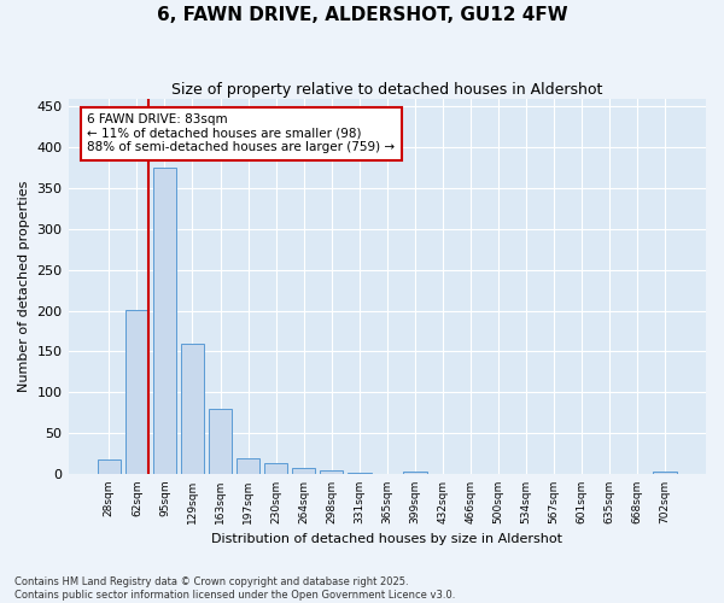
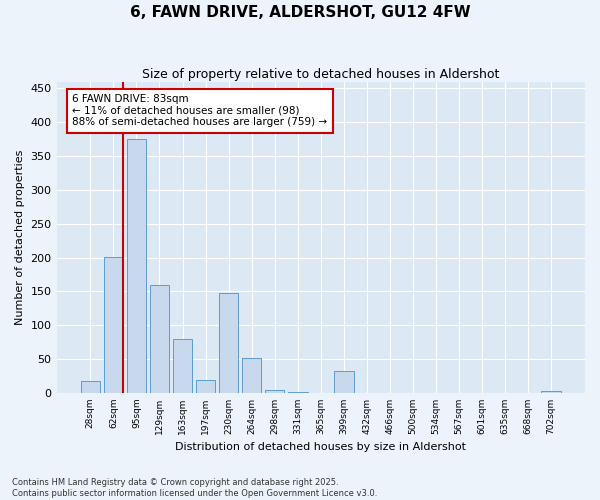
230sqm: 13 -> 148
264sqm: 7 -> 52
399sqm: 3 -> 32
